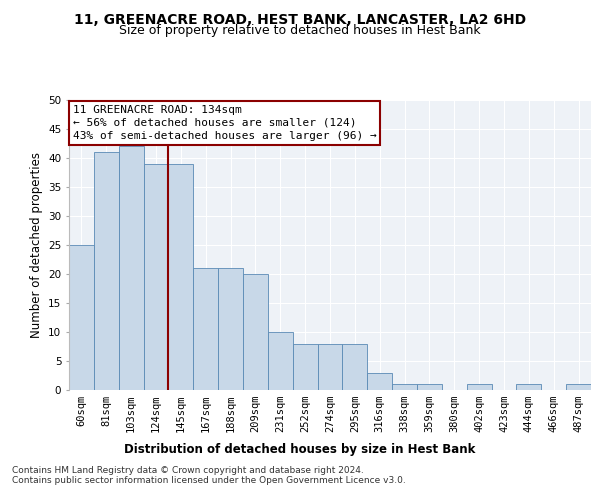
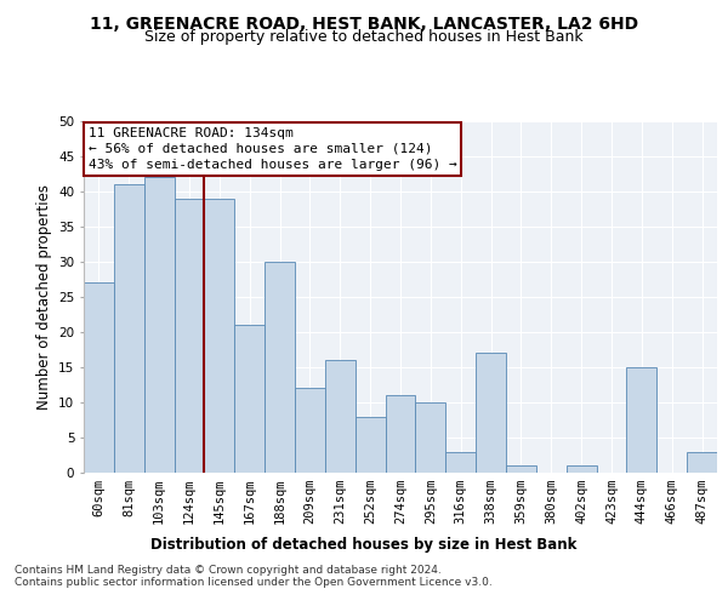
60sqm: 25 -> 27
188sqm: 21 -> 30
209sqm: 20 -> 12
231sqm: 10 -> 16
274sqm: 8 -> 11
295sqm: 8 -> 10
338sqm: 1 -> 17
444sqm: 1 -> 15
487sqm: 1 -> 3
